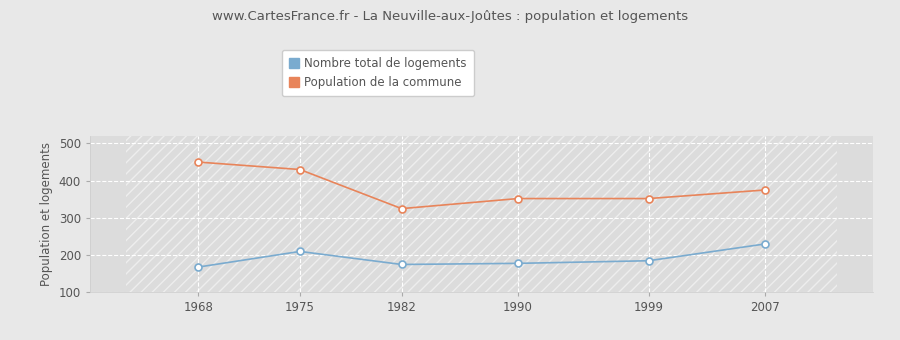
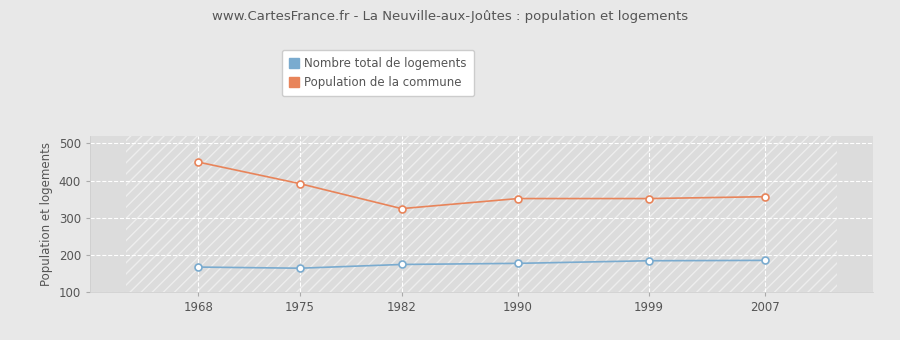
Nombre total de logements/1975: 210 -> 165
Population de la commune/1975: 430 -> 392
Nombre total de logements/2007: 230 -> 186
Population de la commune/2007: 375 -> 357
